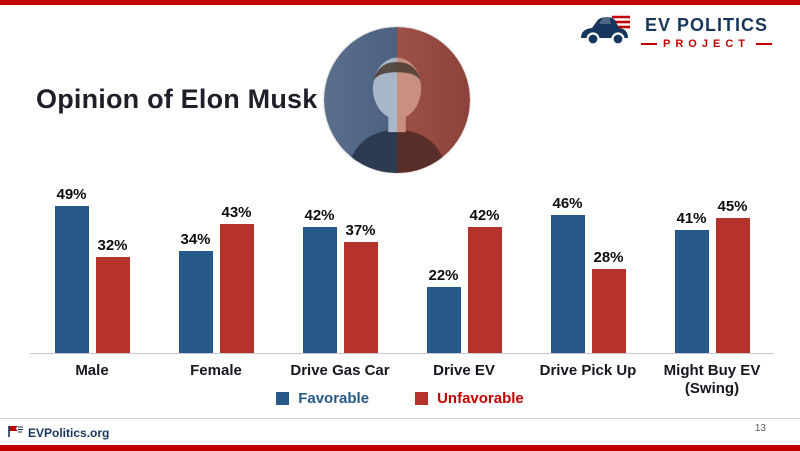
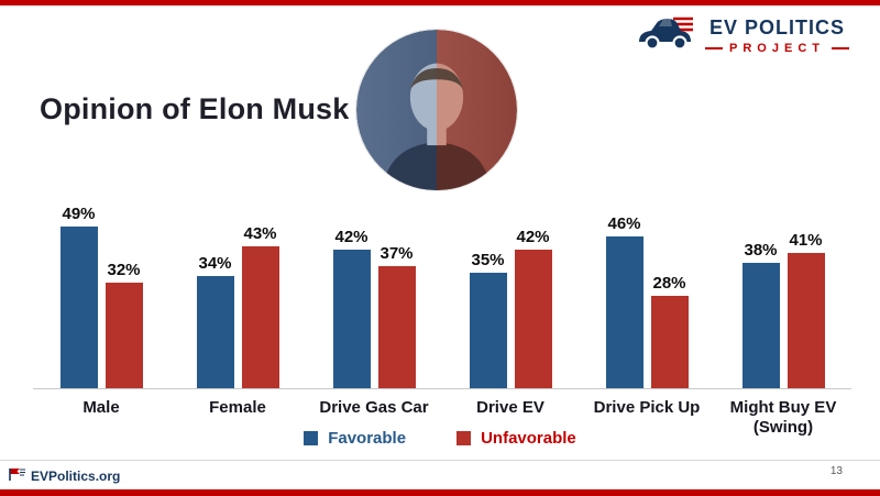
Favorable/Drive EV: 22% -> 35%
Favorable/Might Buy EV (Swing): 41% -> 38%
Unfavorable/Might Buy EV (Swing): 45% -> 41%
